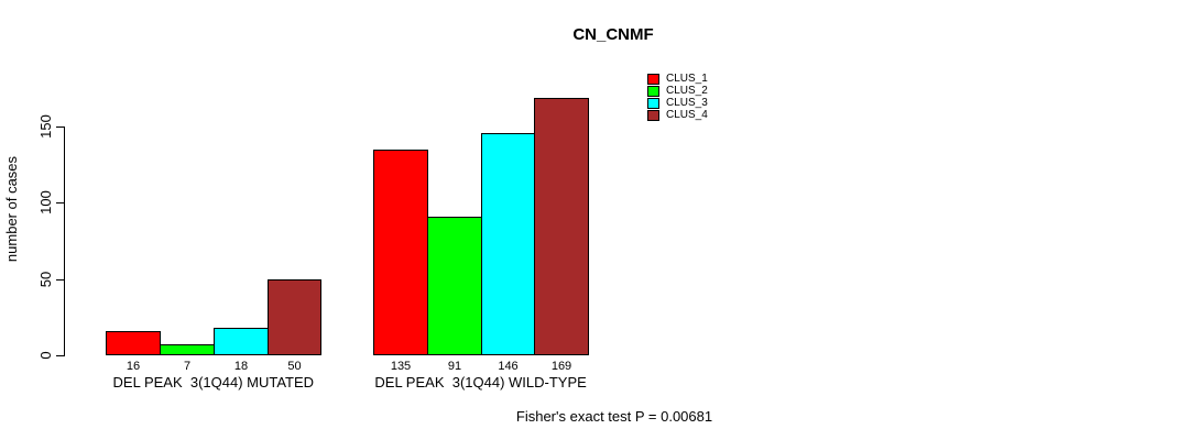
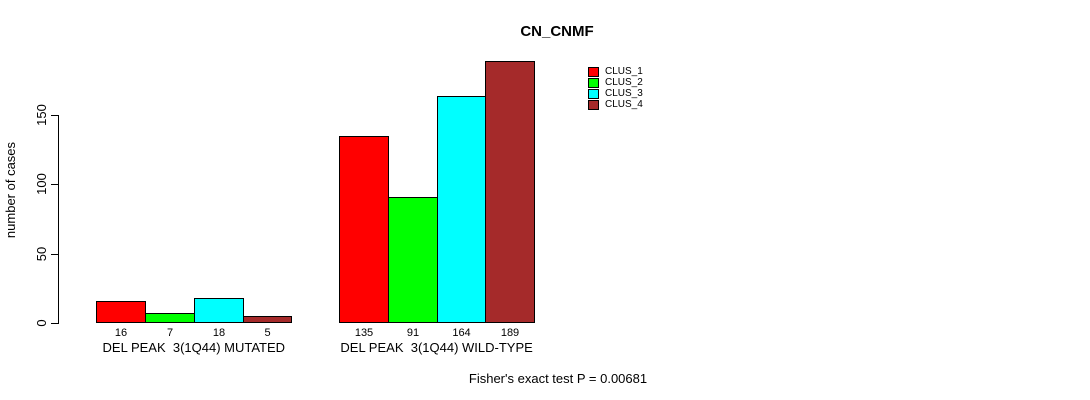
CLUS_4/DEL PEAK 3(1Q44) MUTATED: 50 -> 5
CLUS_3/DEL PEAK 3(1Q44) WILD-TYPE: 146 -> 164
CLUS_4/DEL PEAK 3(1Q44) WILD-TYPE: 169 -> 189
